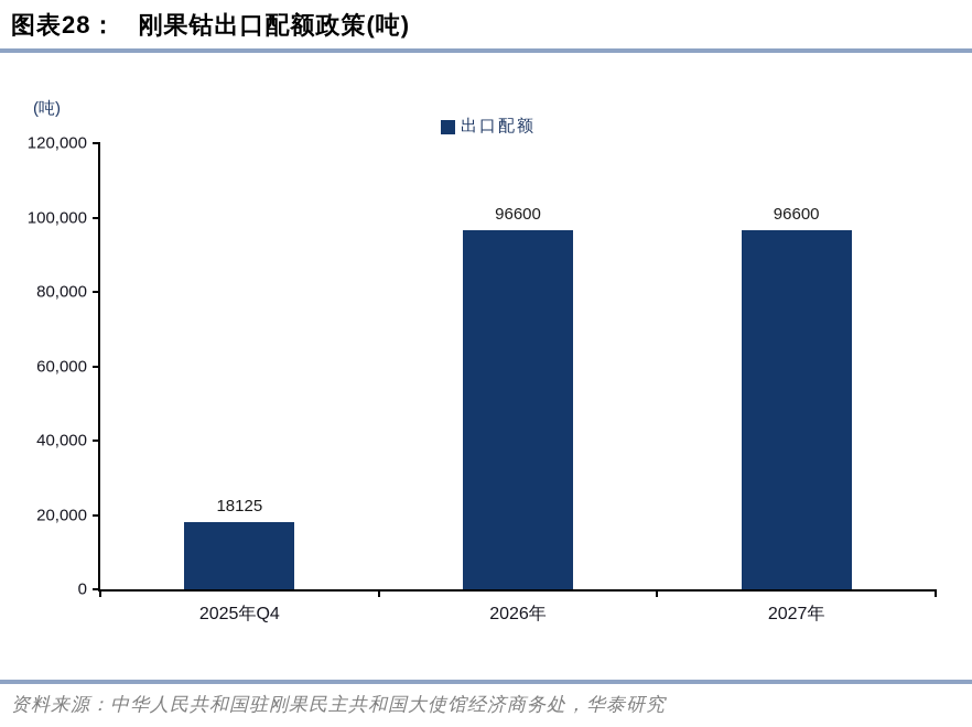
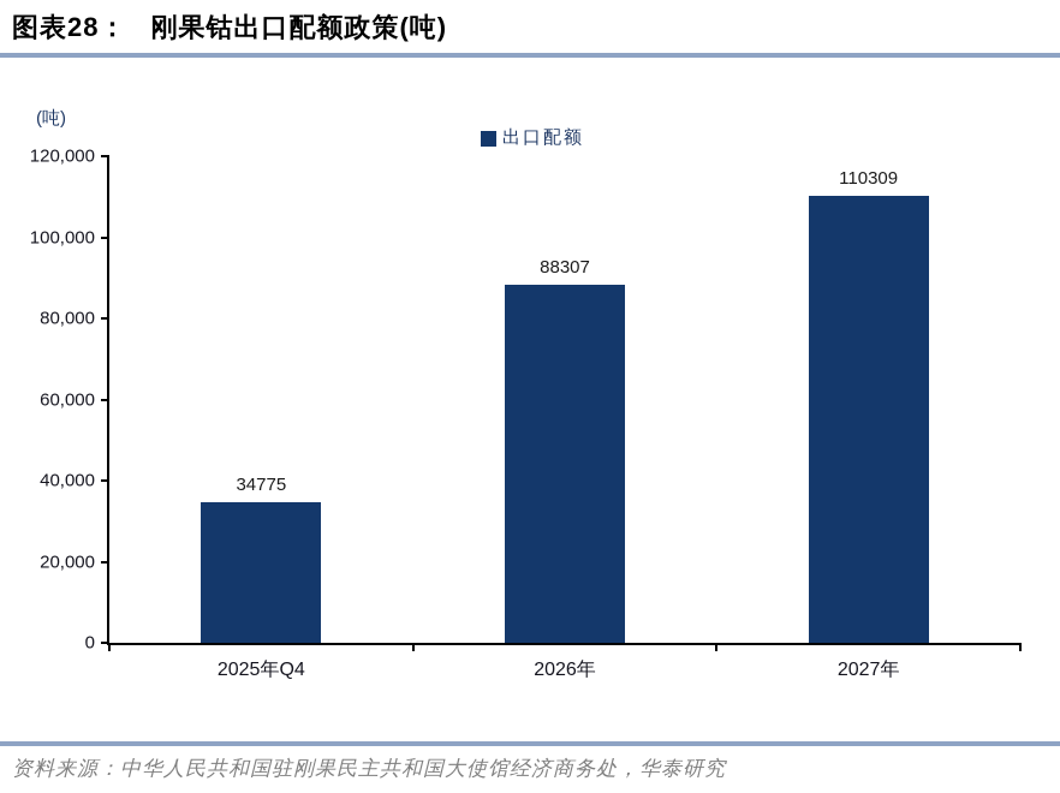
2025年Q4: 18125 -> 34775
2026年: 96600 -> 88307
2027年: 96600 -> 110309
